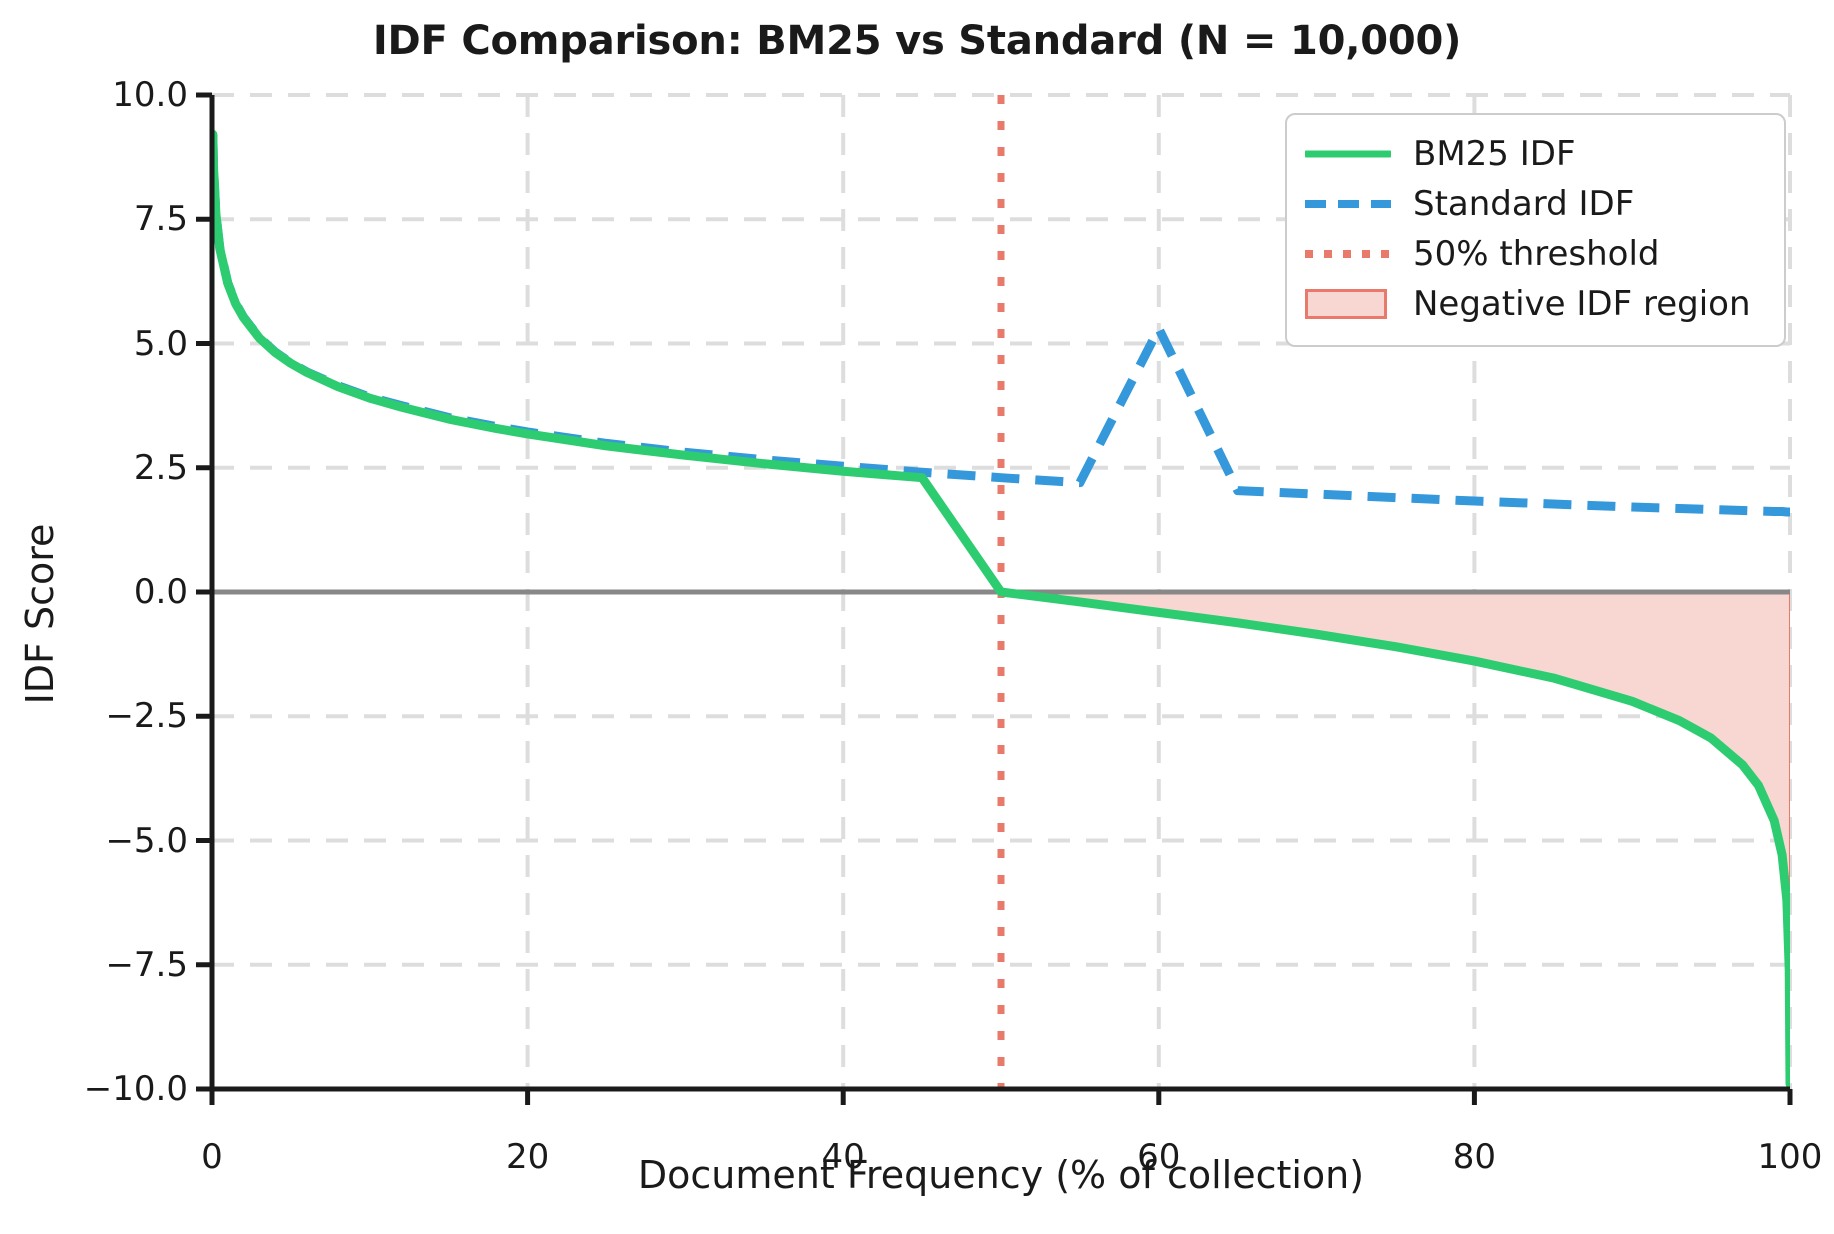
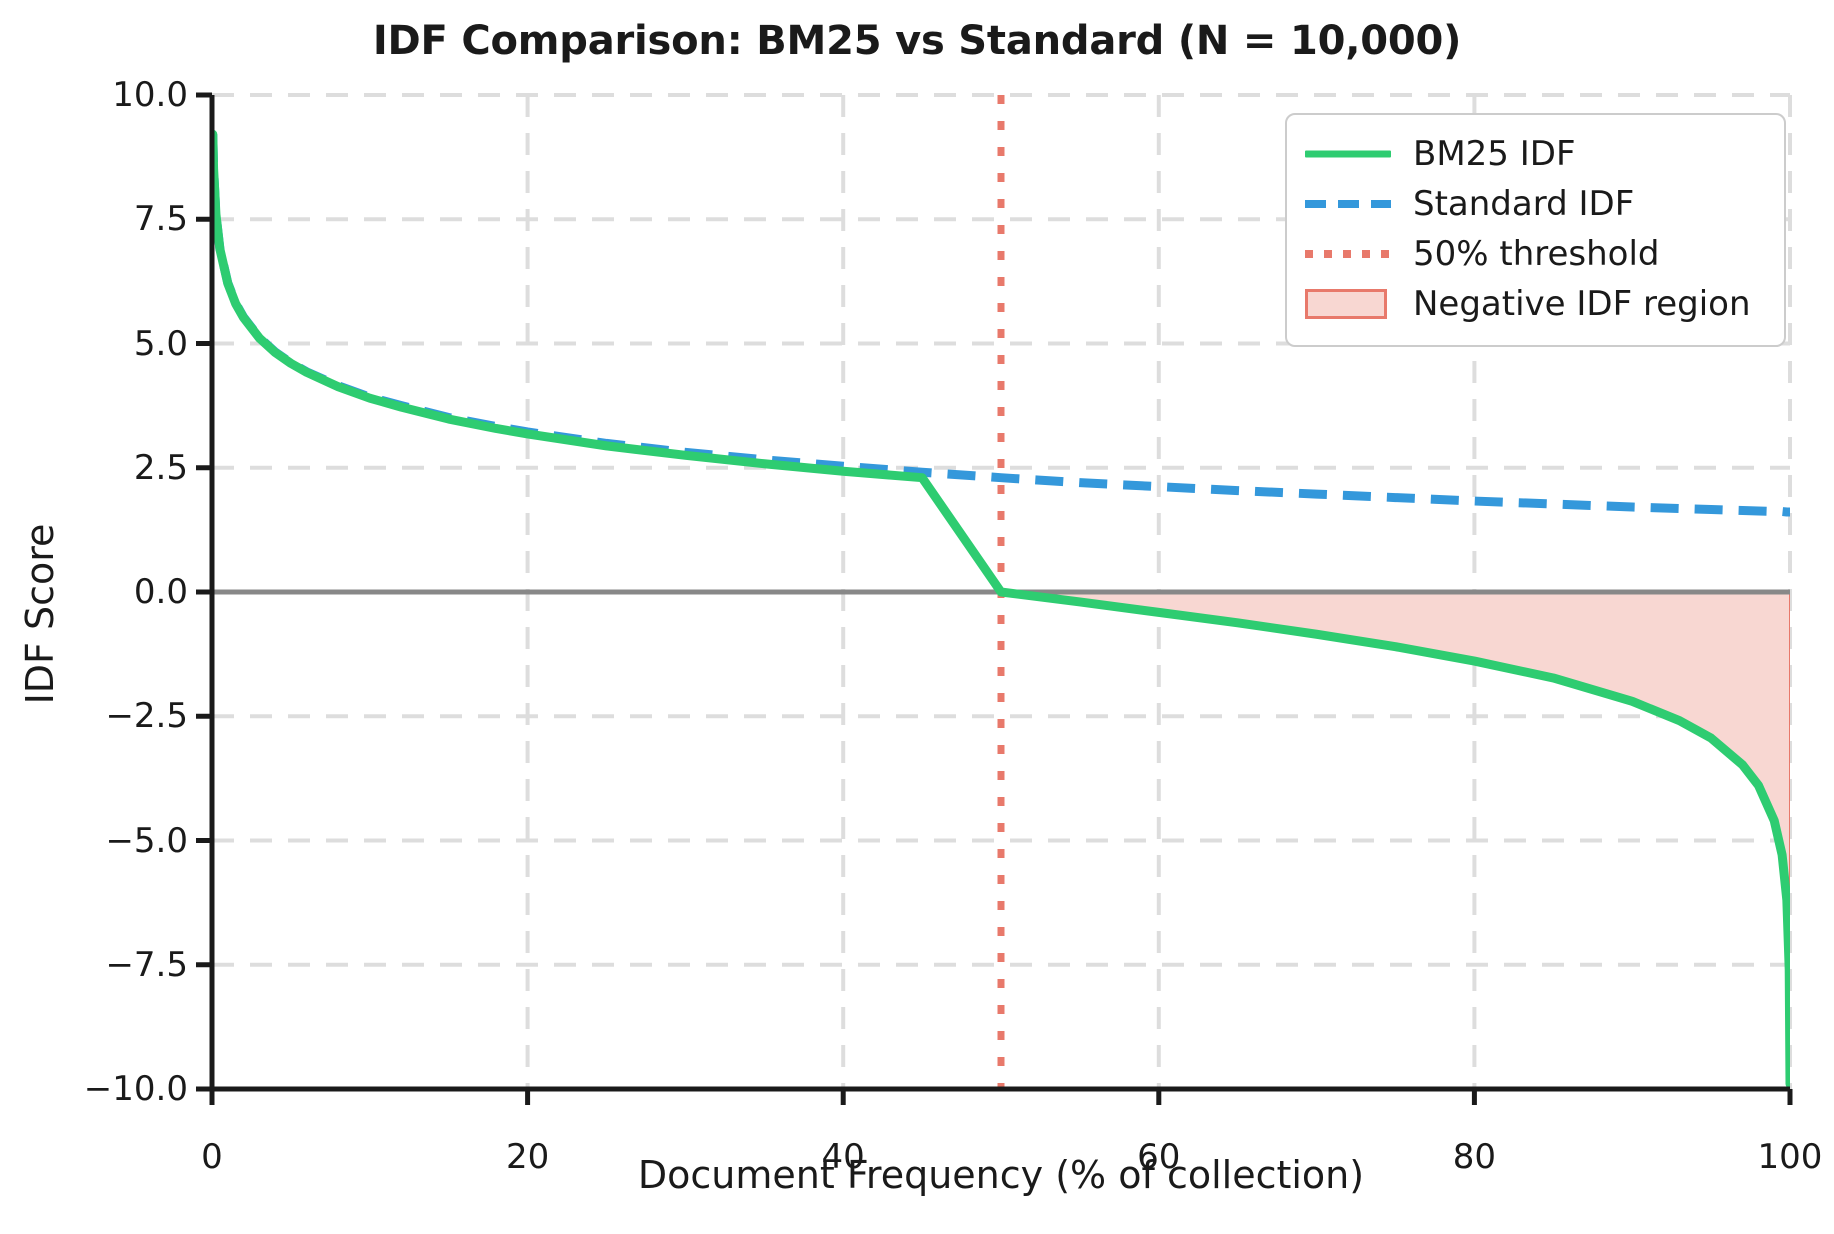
Standard IDF/60: 5.3 -> 2.1
